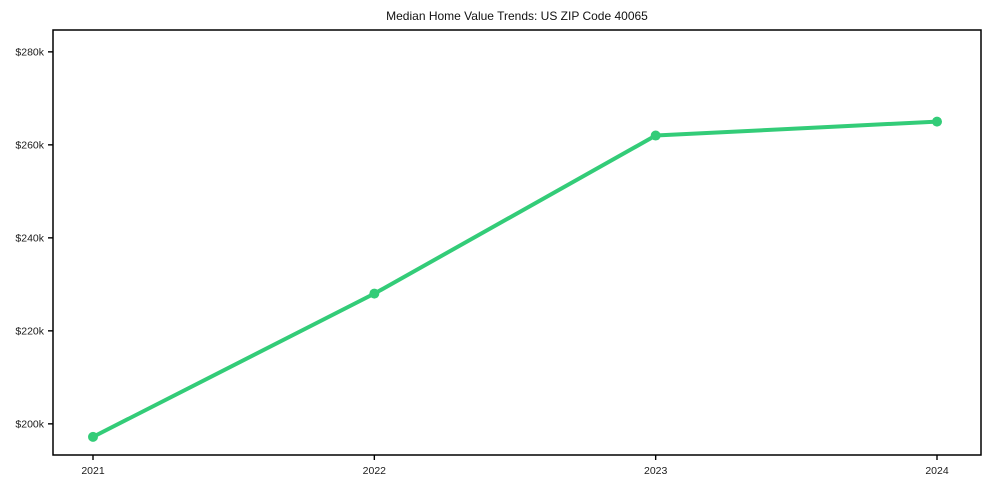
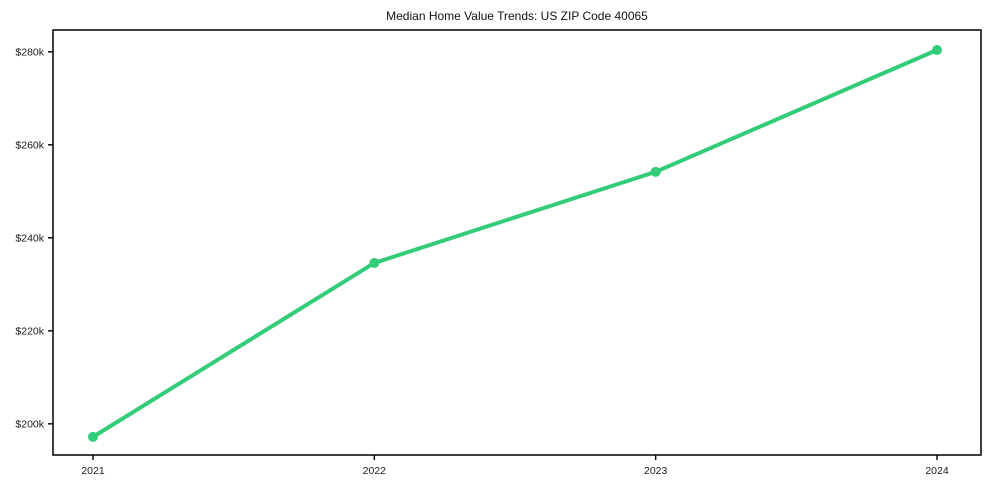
2022: $228k -> $235k
2023: $262k -> $254k
2024: $265k -> $280k
